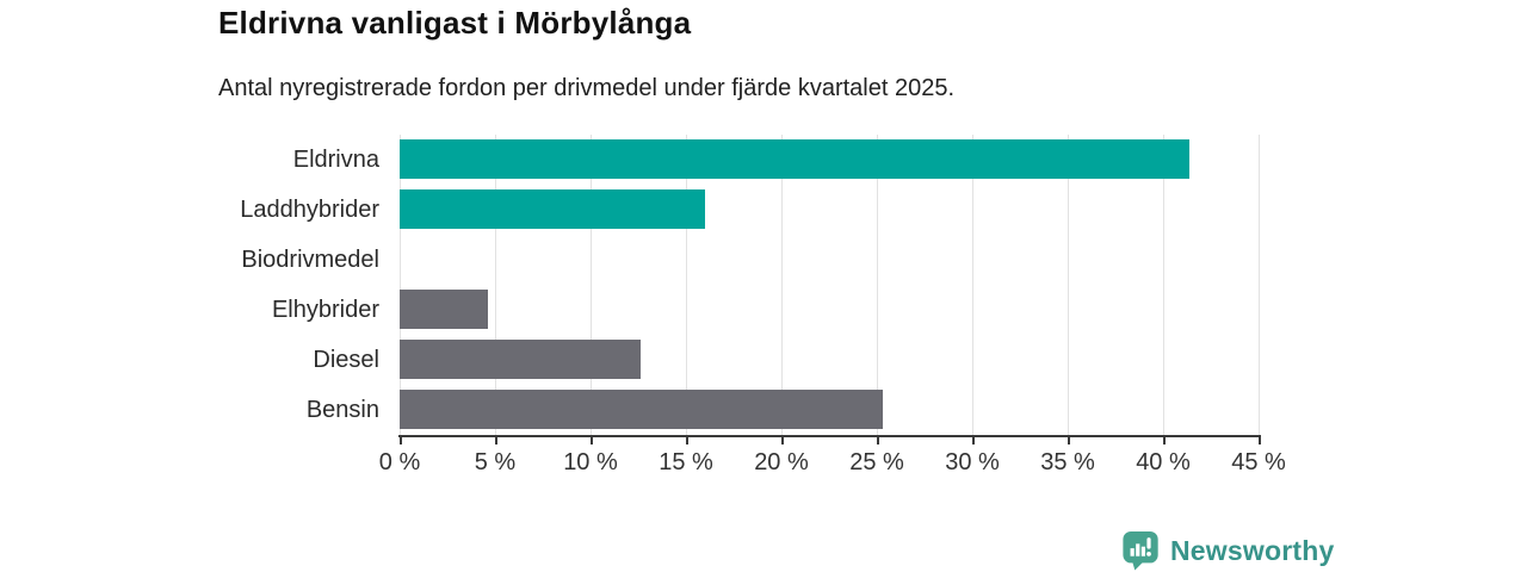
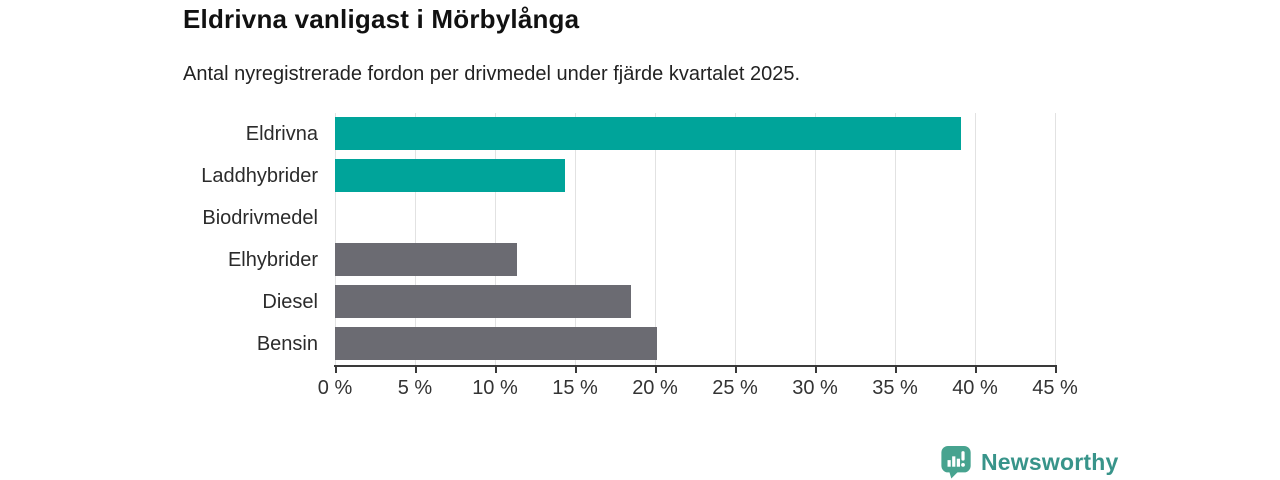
Eldrivna: 41.4% -> 39.1%
Laddhybrider: 16.0% -> 14.4%
Elhybrider: 4.6% -> 11.4%
Diesel: 12.6% -> 18.5%
Bensin: 25.3% -> 20.1%
